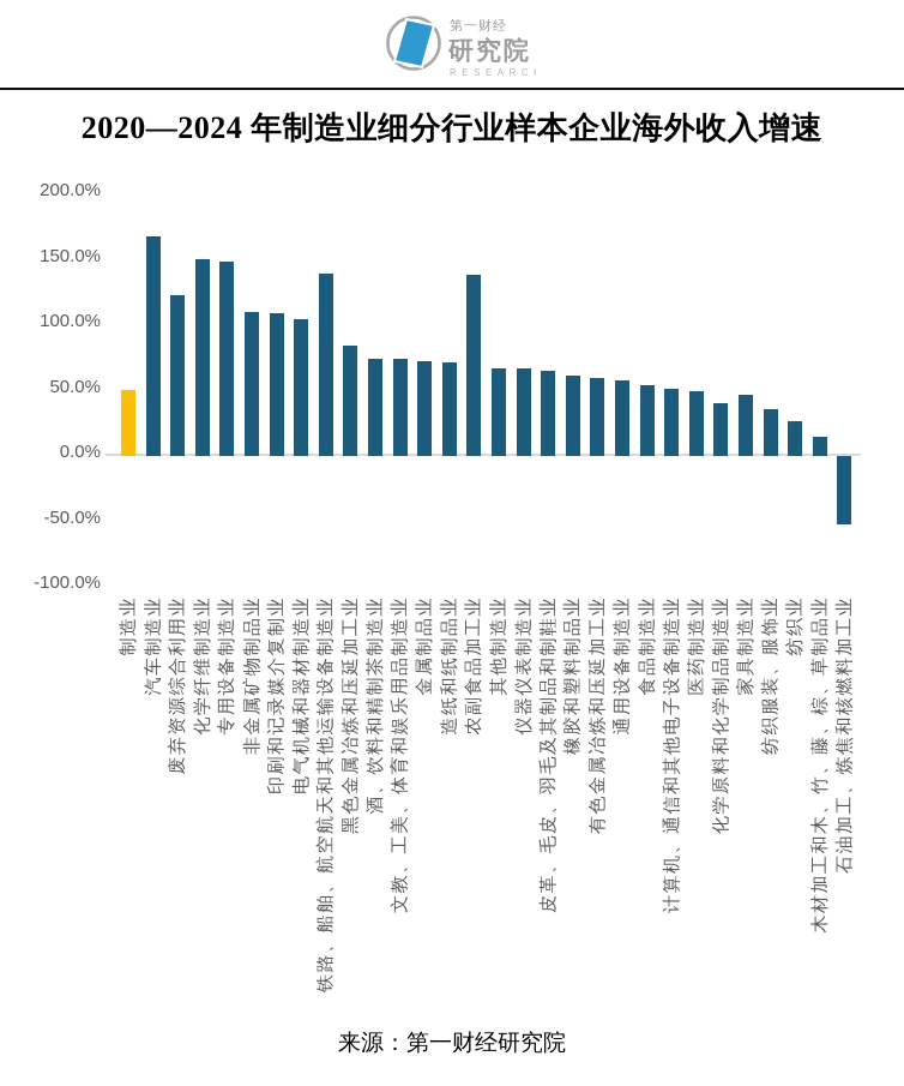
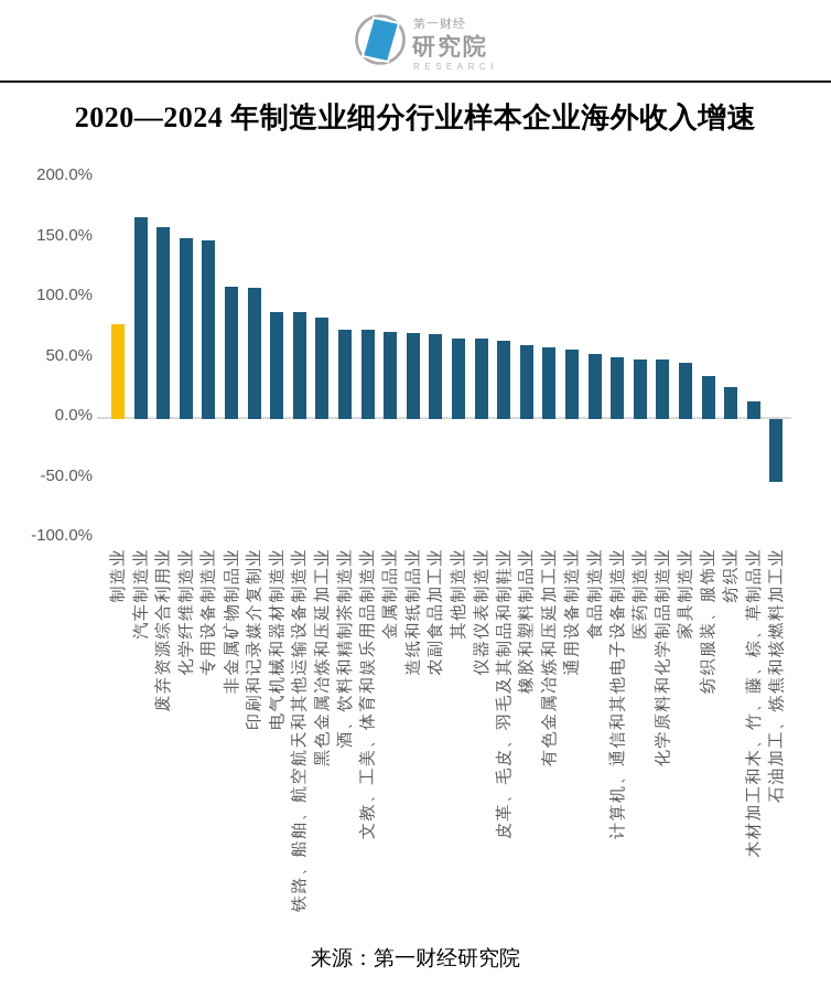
制造业: 48% -> 76%
废弃资源综合利用业: 120% -> 157%
电气机械和器材制造业: 102% -> 86%
铁路、船舶、航空航天和其他运输设备制造业: 137% -> 86%
农副食品加工业: 136% -> 68%
化学原料和化学制品制造业: 38% -> 47%
